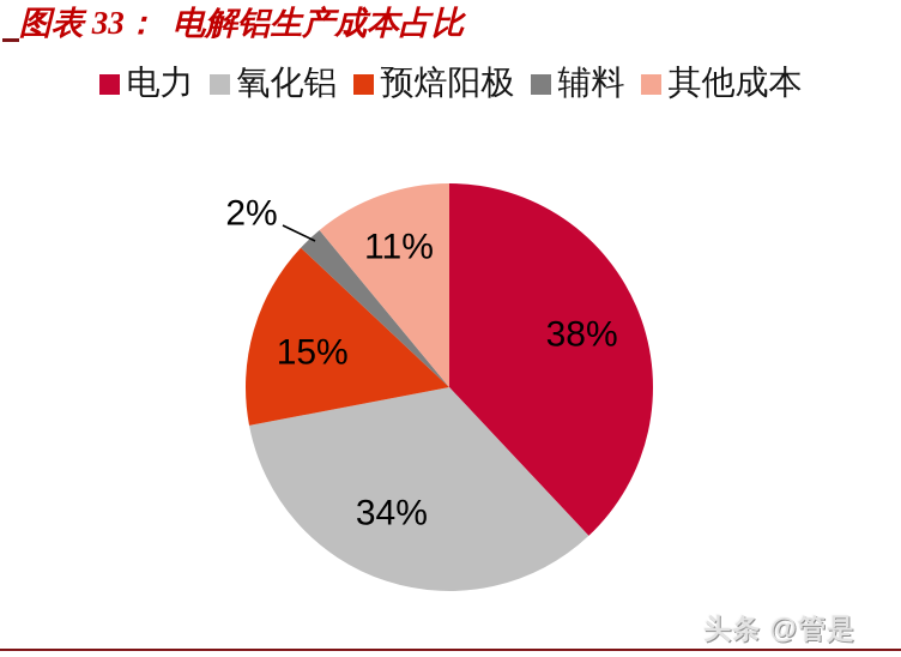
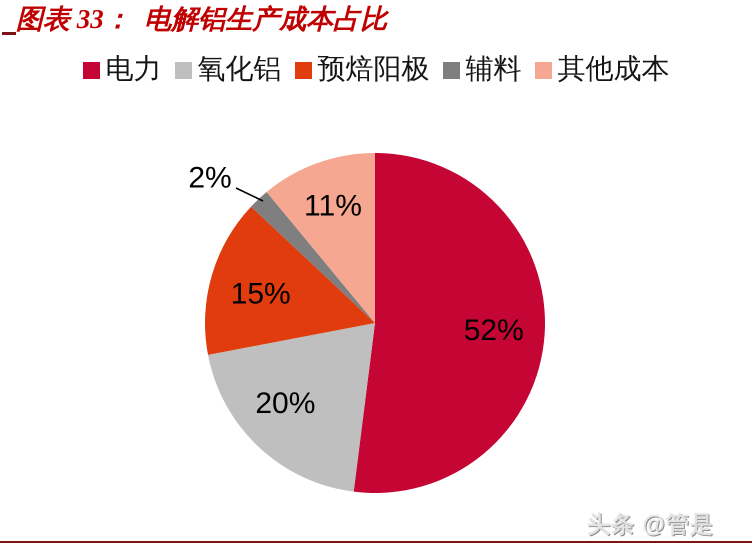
电力: 38% -> 52%
氧化铝: 34% -> 20%
